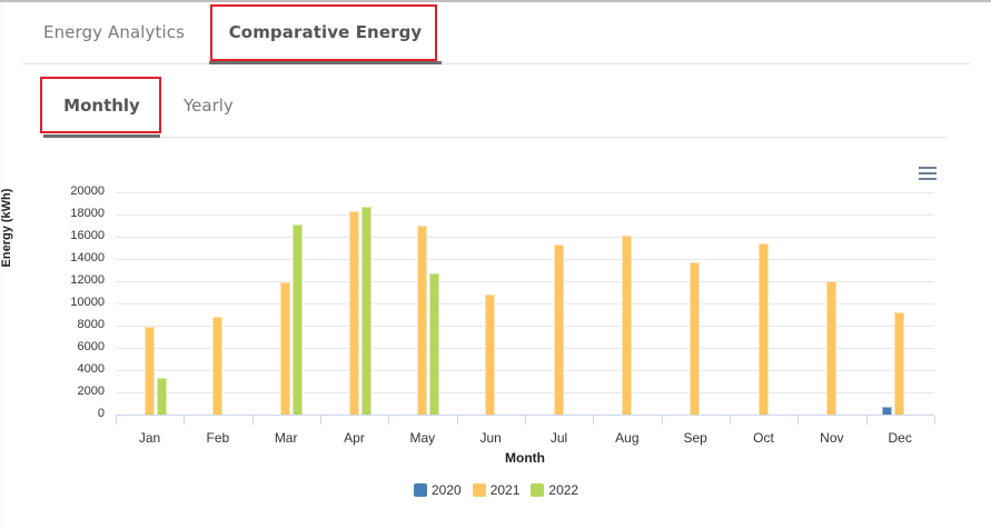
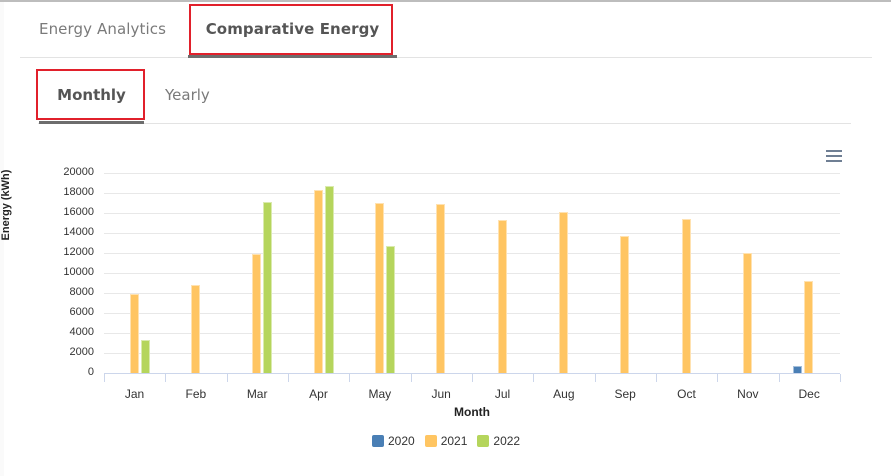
2021/Jun: 10800 -> 16900
